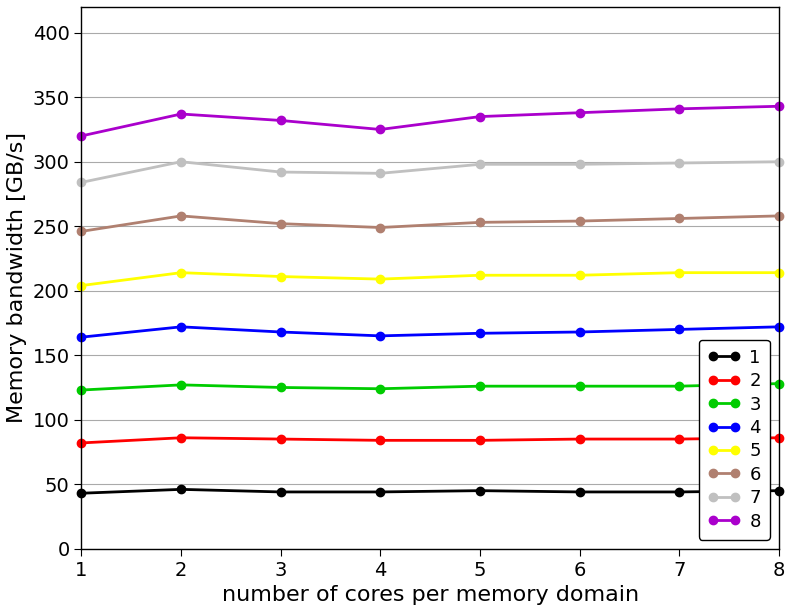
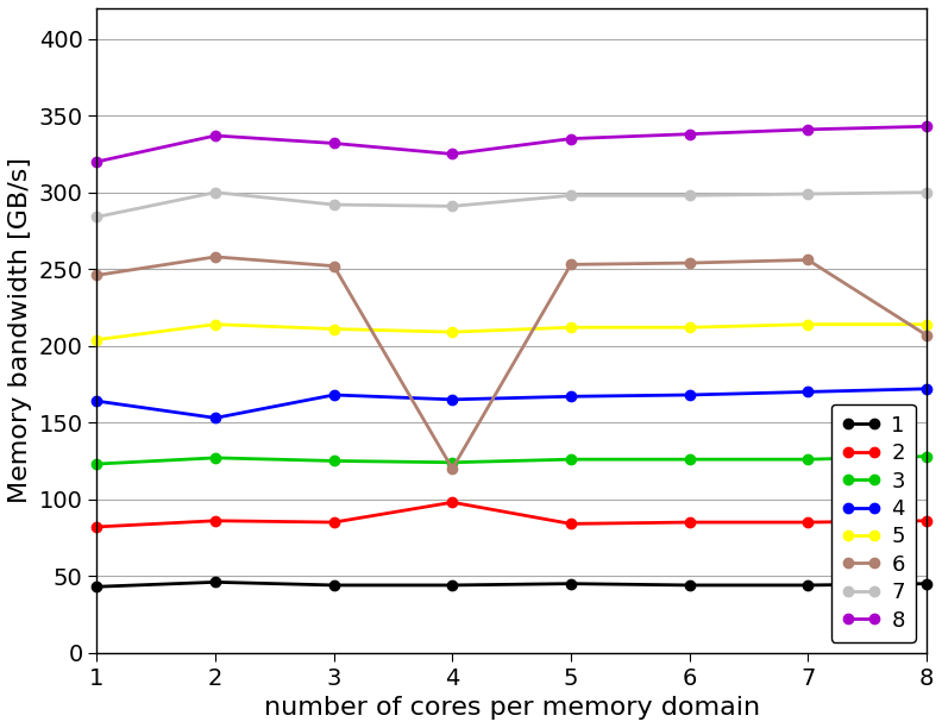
4/2: 172 -> 153
2/4: 84 -> 98
6/4: 249 -> 120
6/8: 258 -> 207
